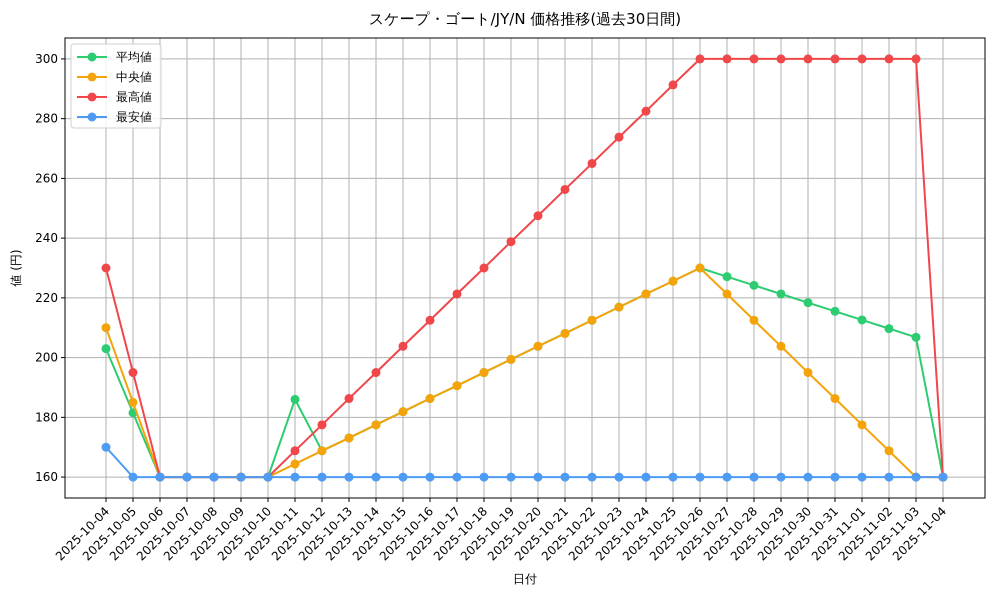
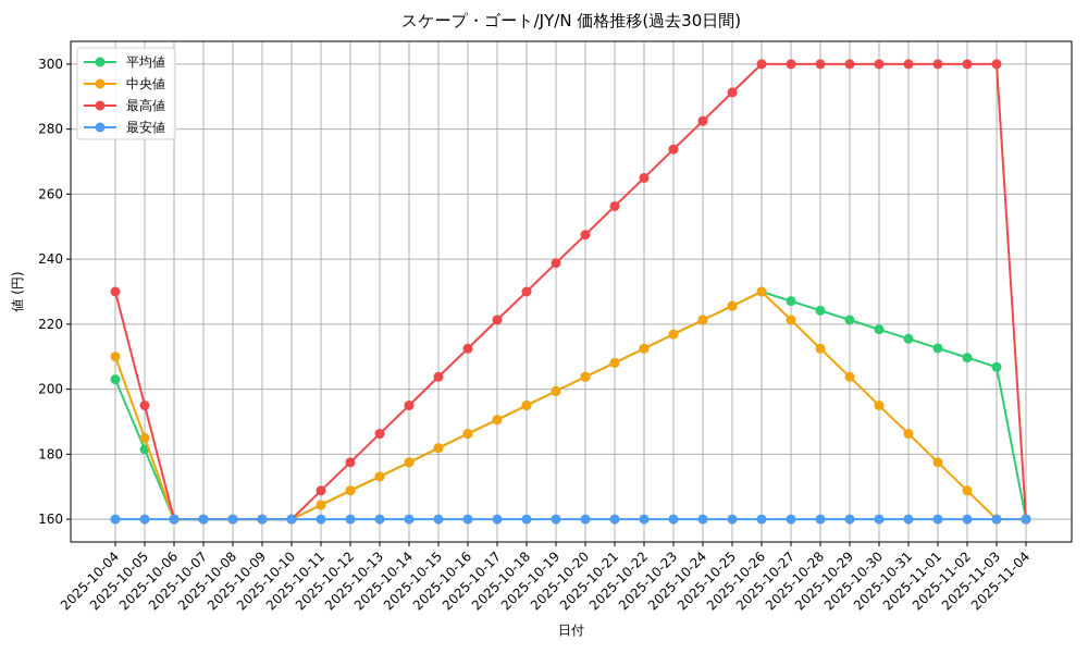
最安値/2025-10-04: 170 -> 160
平均値/2025-10-11: 186 -> 164
